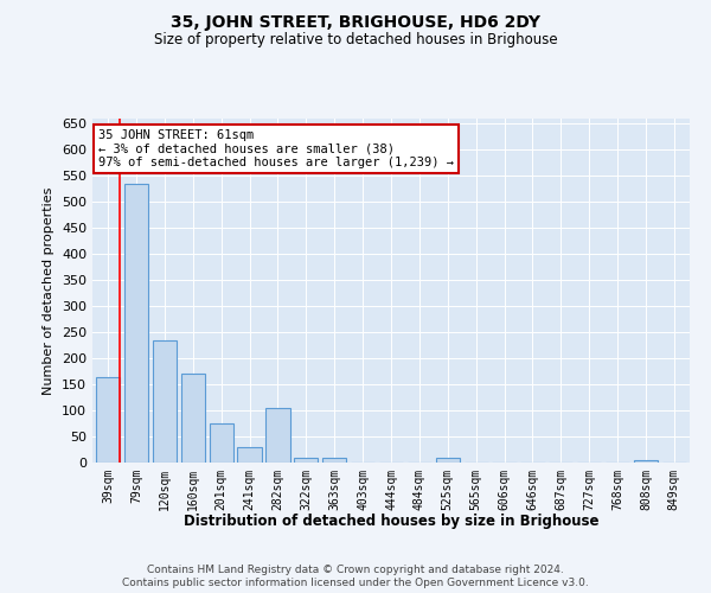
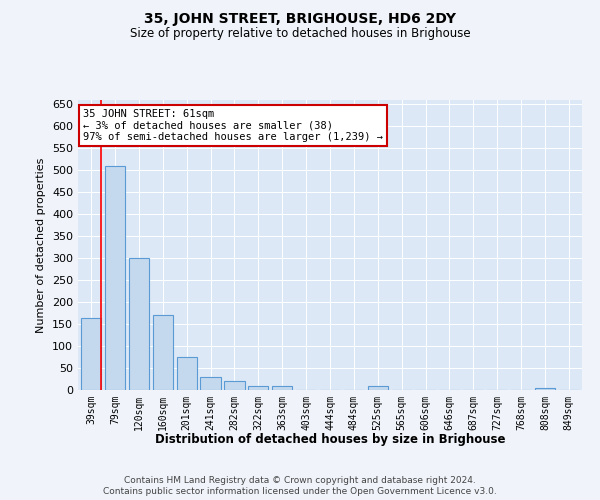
79sqm: 535 -> 510
120sqm: 235 -> 300
282sqm: 105 -> 20
